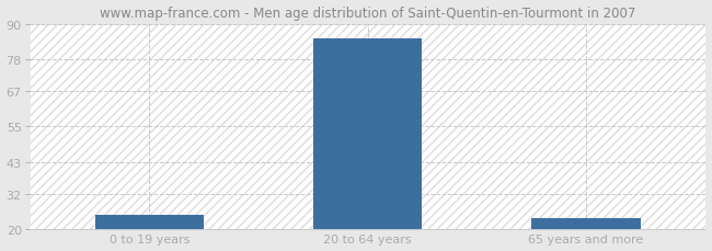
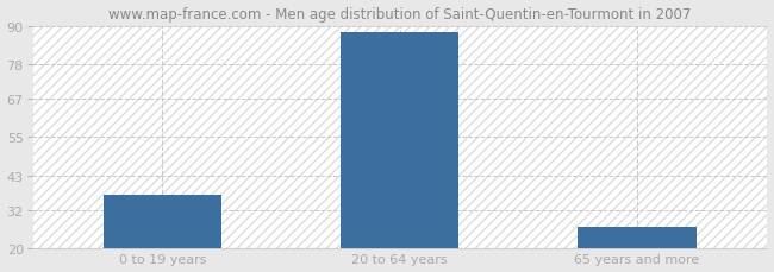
0 to 19 years: 25 -> 37
20 to 64 years: 85 -> 88
65 years and more: 24 -> 27
